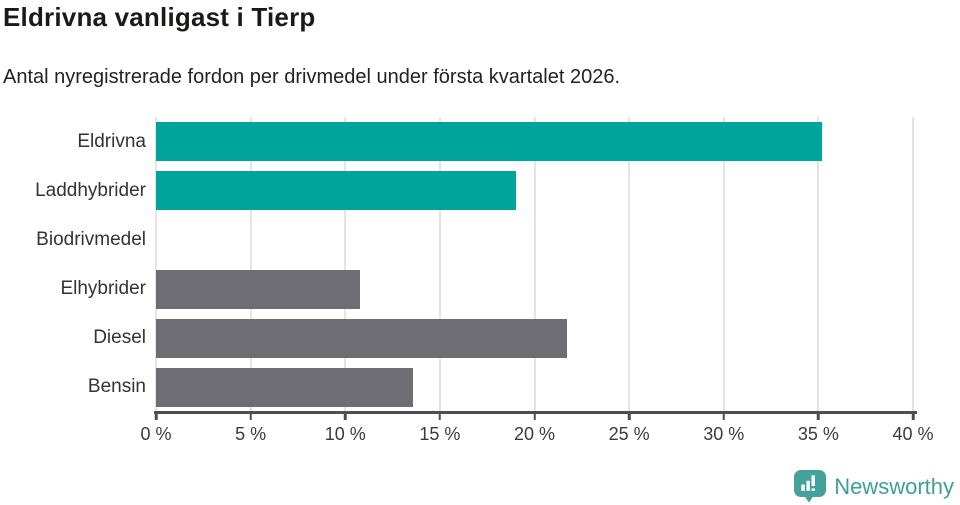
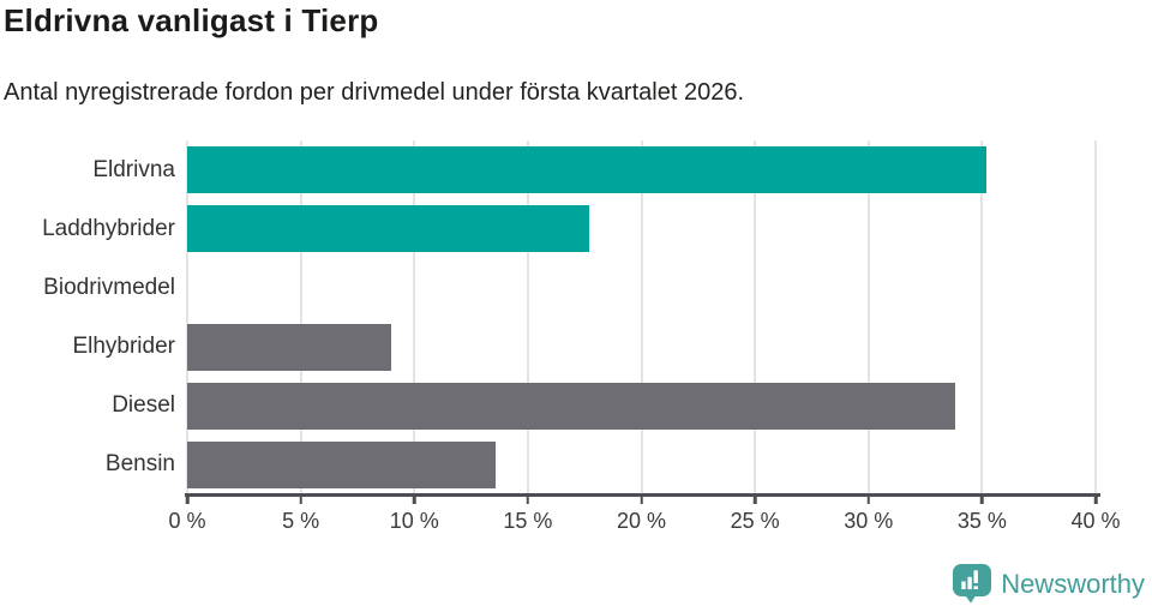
Laddhybrider: 19.0% -> 17.7%
Elhybrider: 10.8% -> 9.0%
Diesel: 21.7% -> 33.8%
